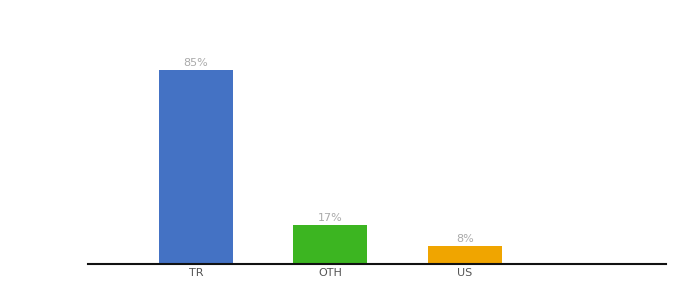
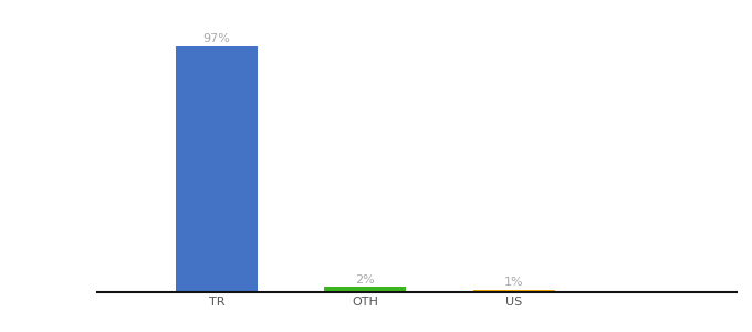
TR: 85% -> 97%
OTH: 17% -> 2%
US: 8% -> 1%
